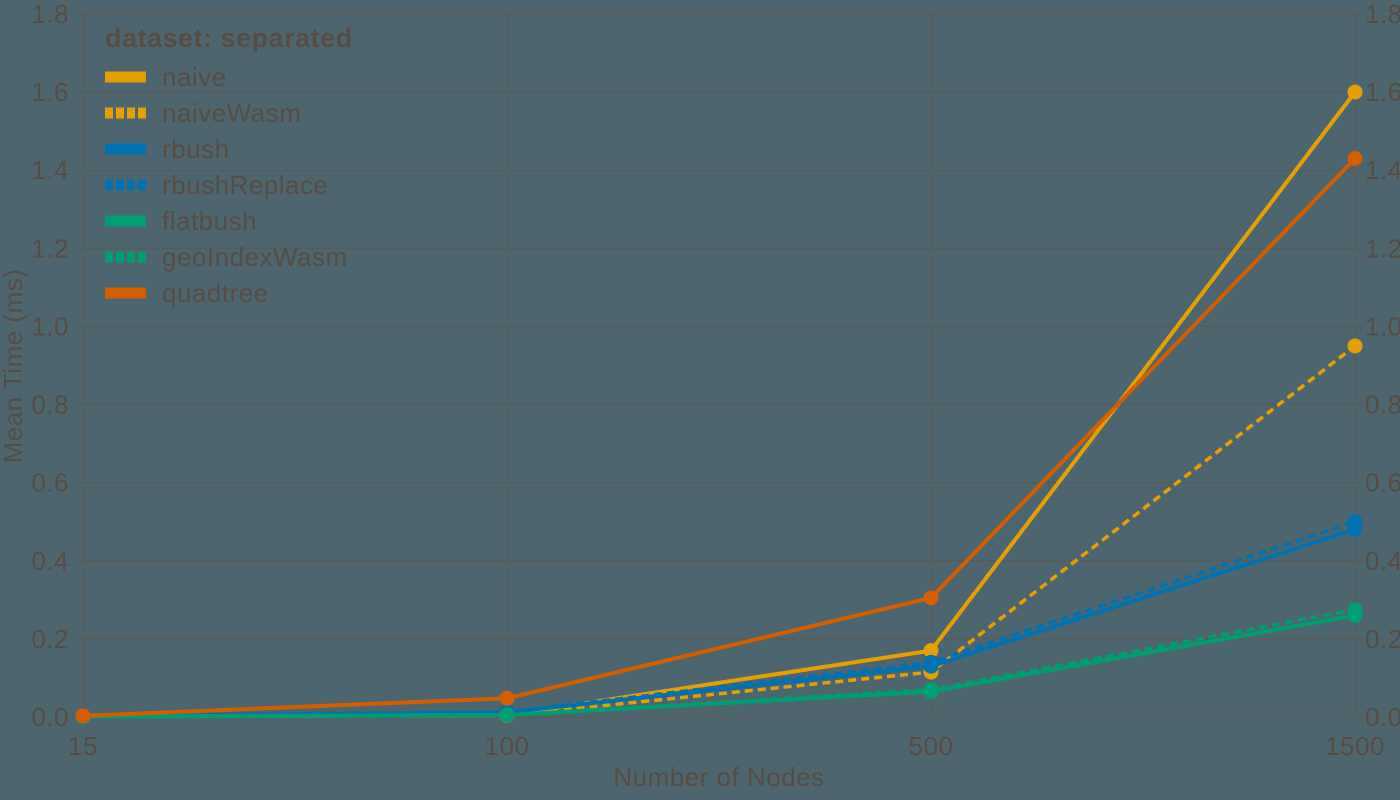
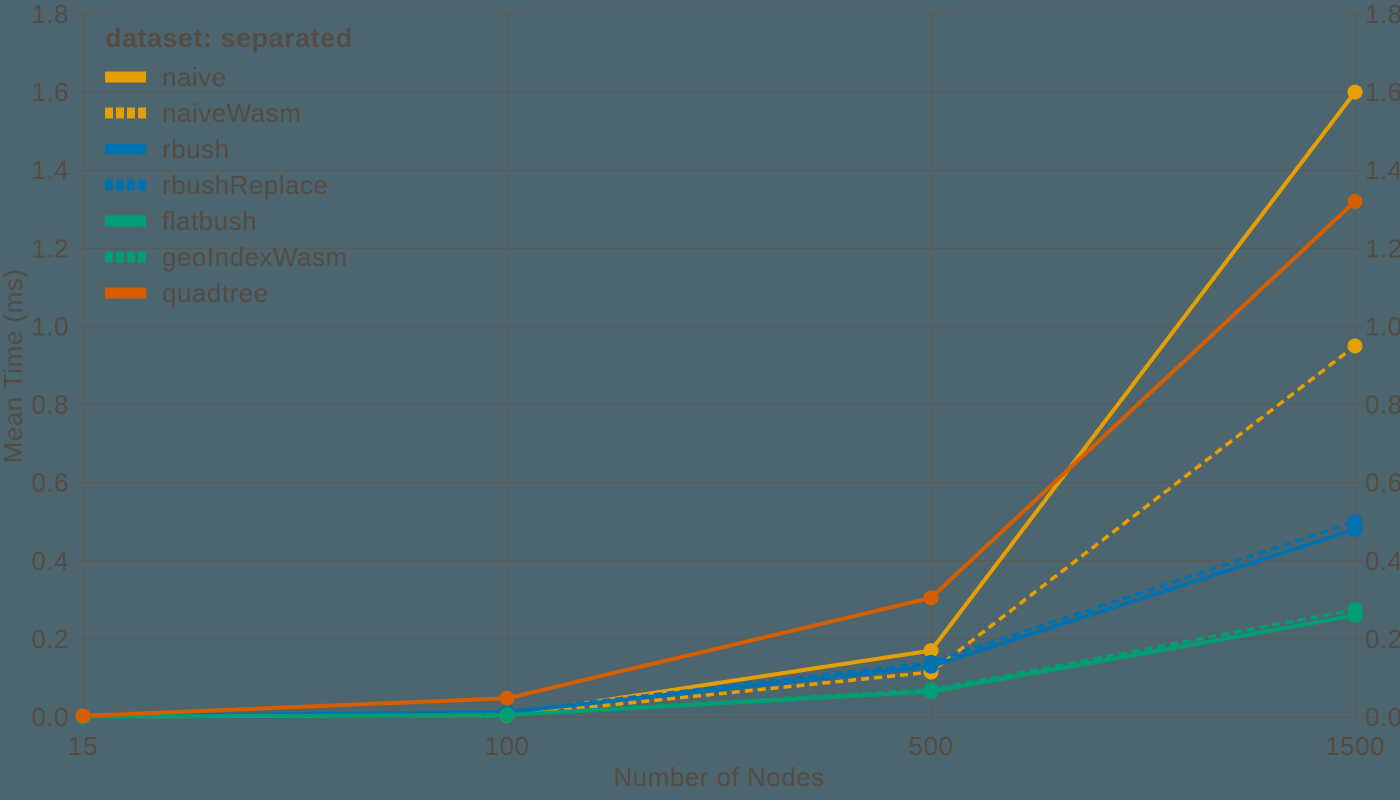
quadtree/1500: 1.43 -> 1.32
